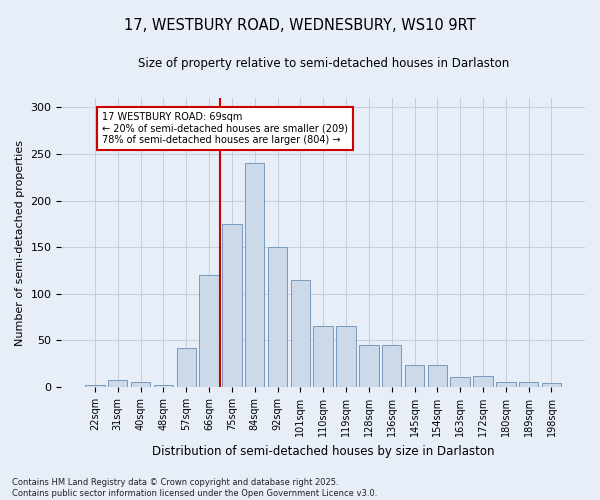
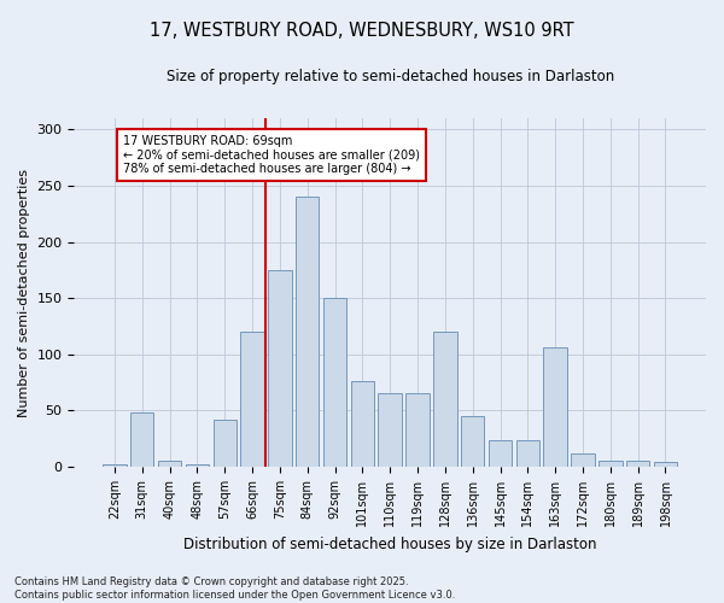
31sqm: 8 -> 48
101sqm: 115 -> 76
128sqm: 45 -> 120
163sqm: 11 -> 106
